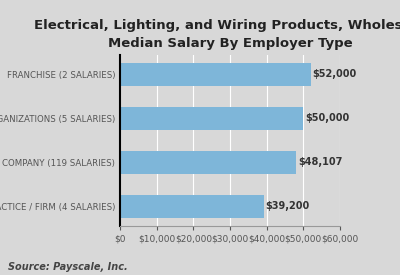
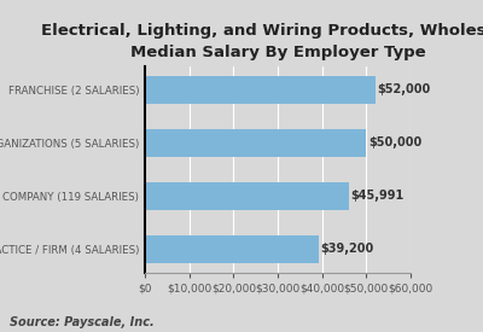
COMPANY (119 SALARIES): $48,107 -> $45,991
